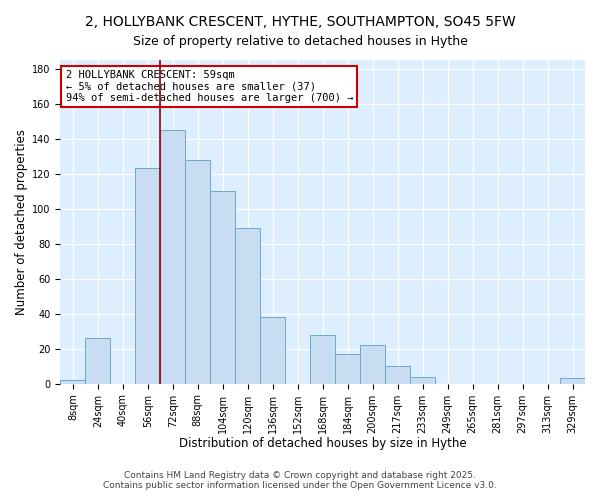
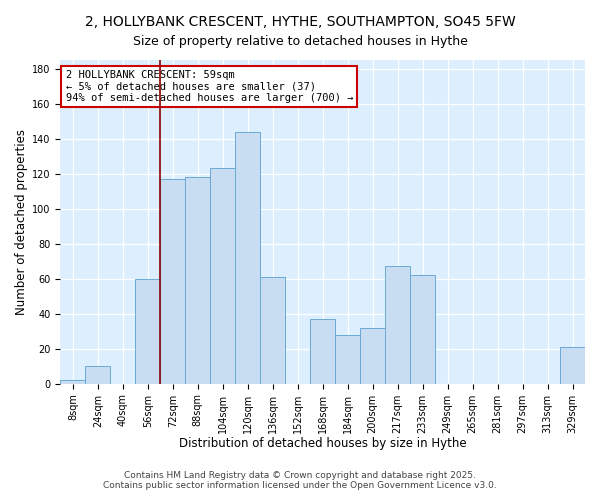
24sqm: 26 -> 10
56sqm: 123 -> 60
72sqm: 145 -> 117
88sqm: 128 -> 118
104sqm: 110 -> 123
120sqm: 89 -> 144
136sqm: 38 -> 61
168sqm: 28 -> 37
184sqm: 17 -> 28
200sqm: 22 -> 32
217sqm: 10 -> 67
233sqm: 4 -> 62
329sqm: 3 -> 21
